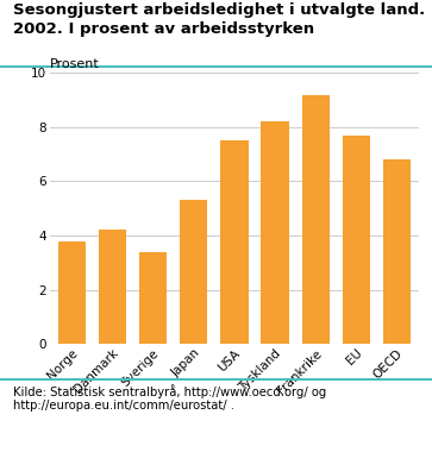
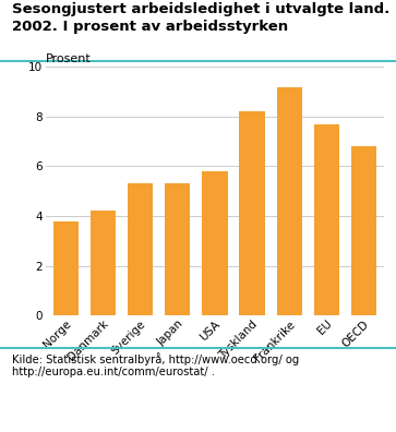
Sverige: 3.4 -> 5.3
USA: 7.5 -> 5.8
